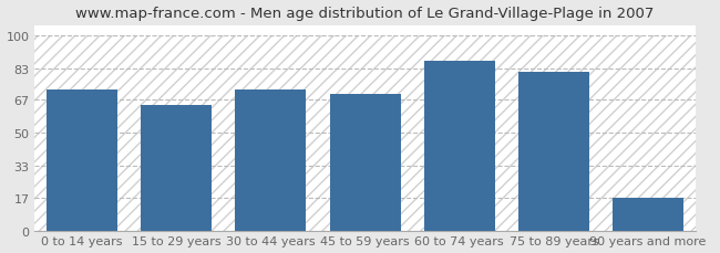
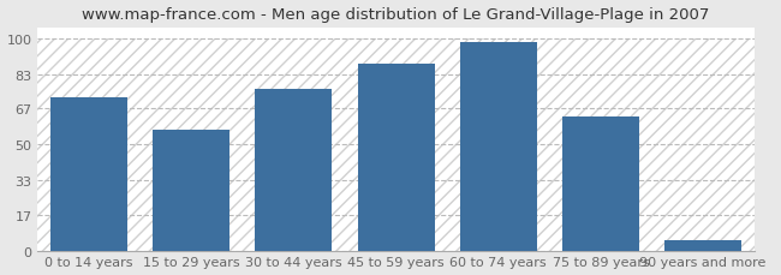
15 to 29 years: 64 -> 57
30 to 44 years: 72 -> 76
45 to 59 years: 70 -> 88
60 to 74 years: 87 -> 98
75 to 89 years: 81 -> 63
90 years and more: 17 -> 5
